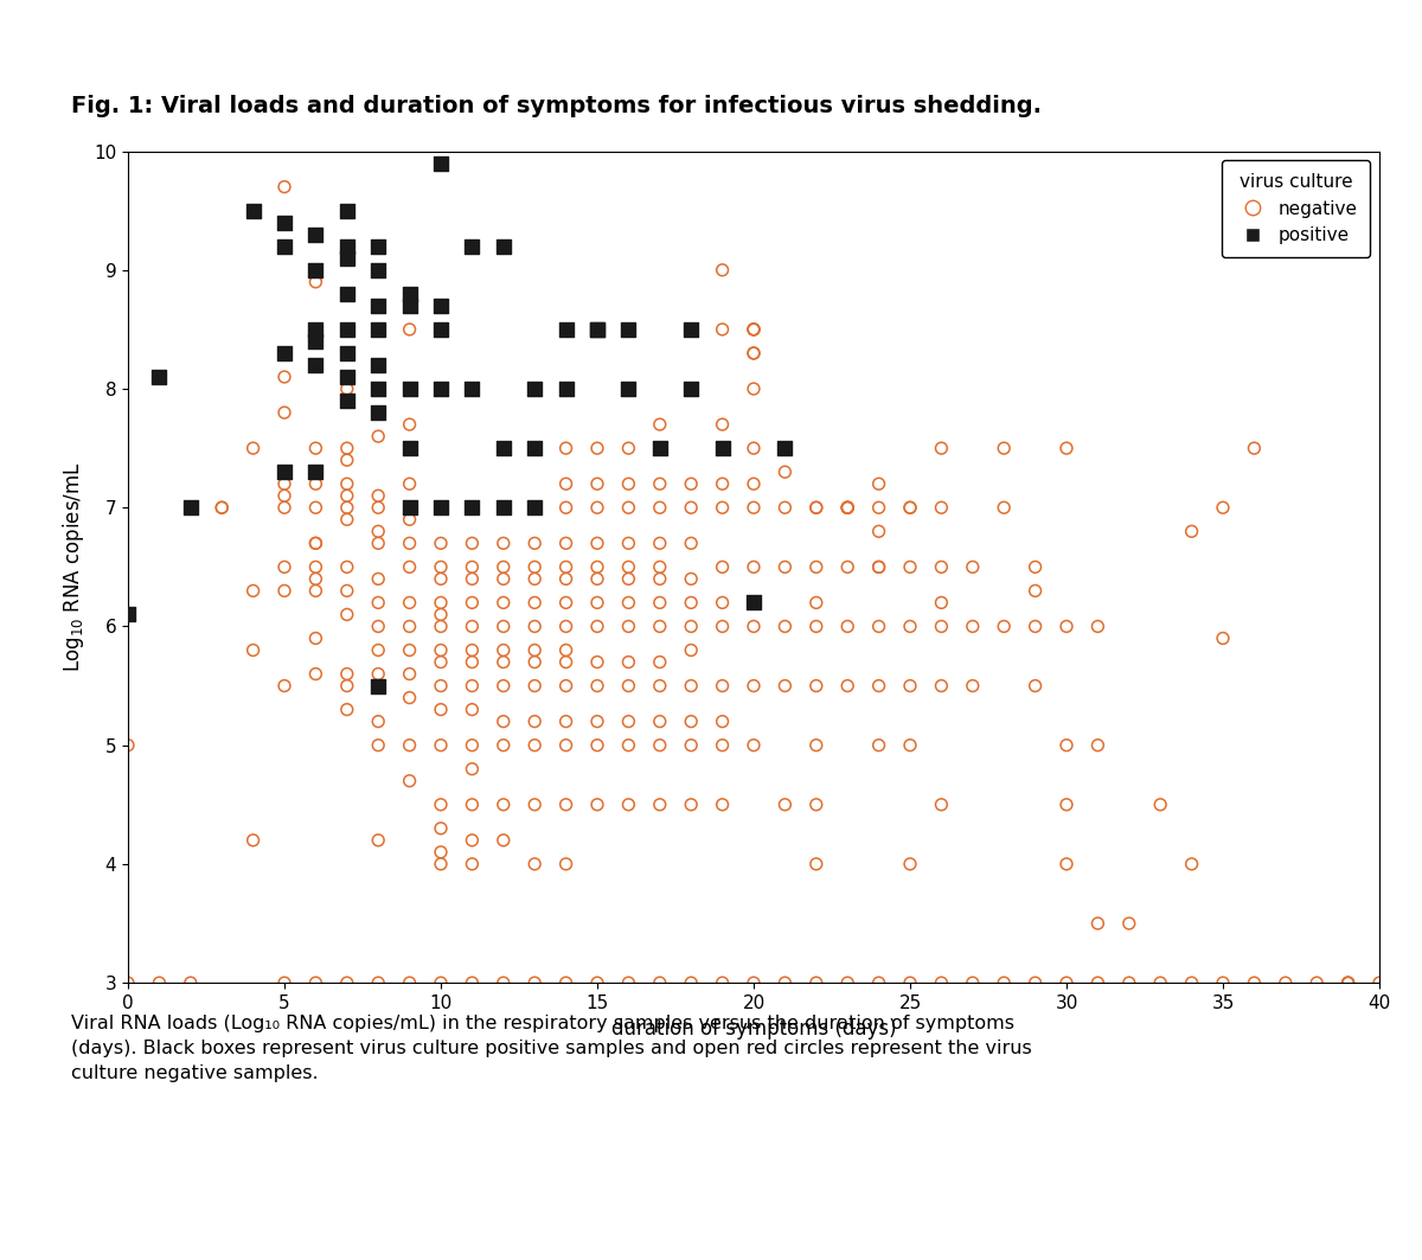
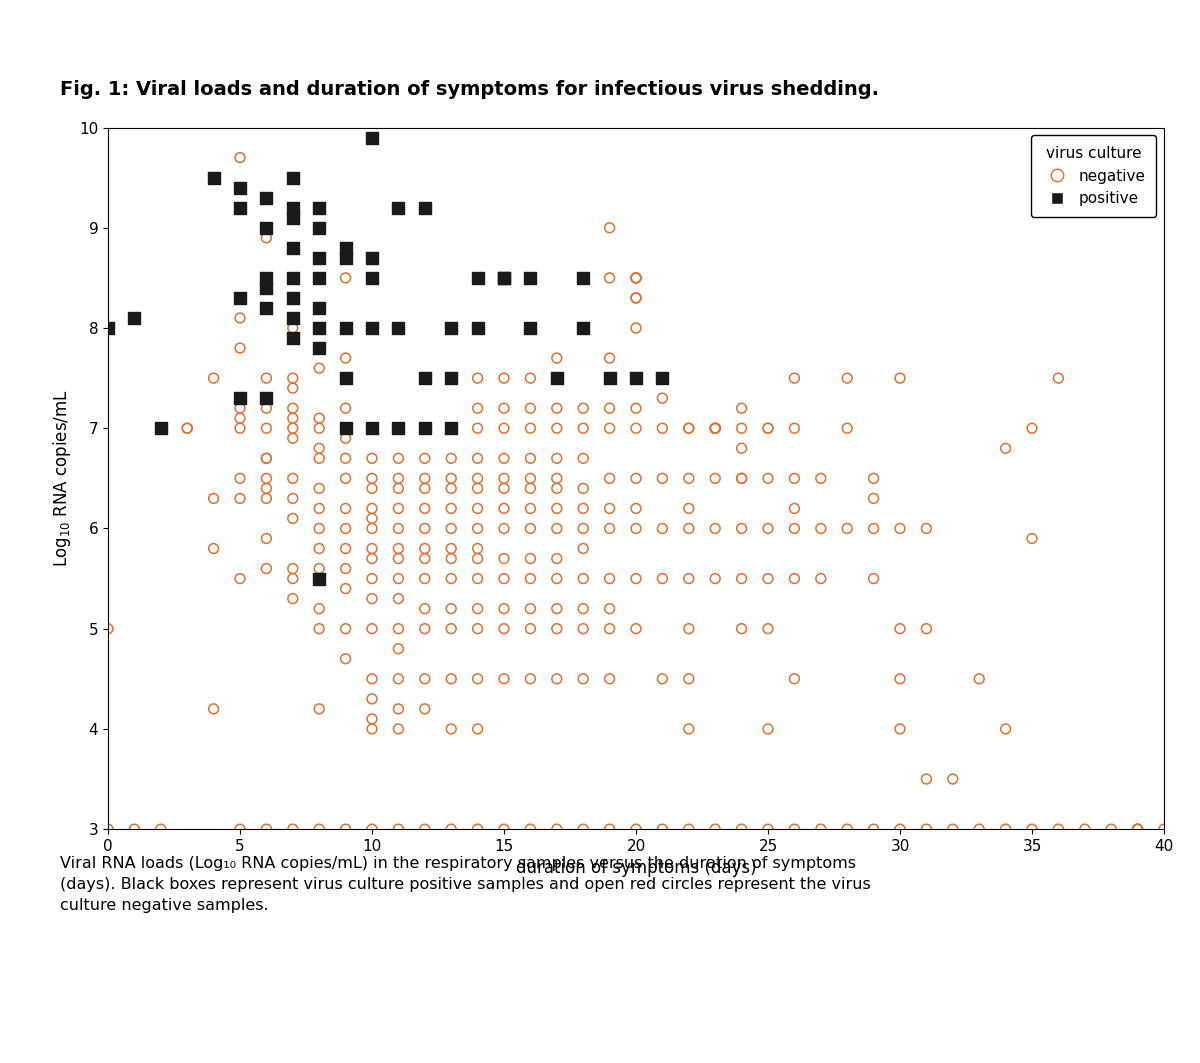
positive/0: 6.1 -> 8.0
positive/20: 6.2 -> 7.5
